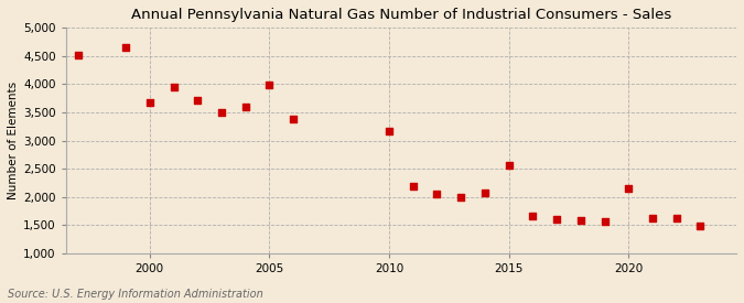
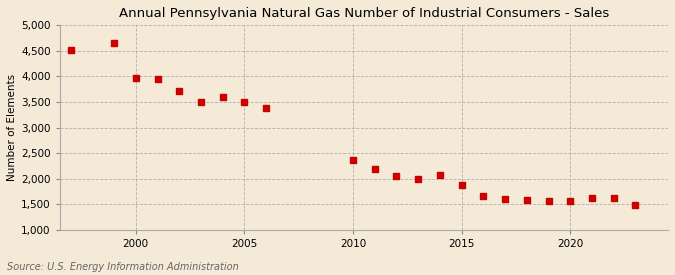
2000: 3,680 -> 3,970
2005: 3,980 -> 3,500
2010: 3,160 -> 2,370
2015: 2,560 -> 1,870
2020: 2,140 -> 1,560
